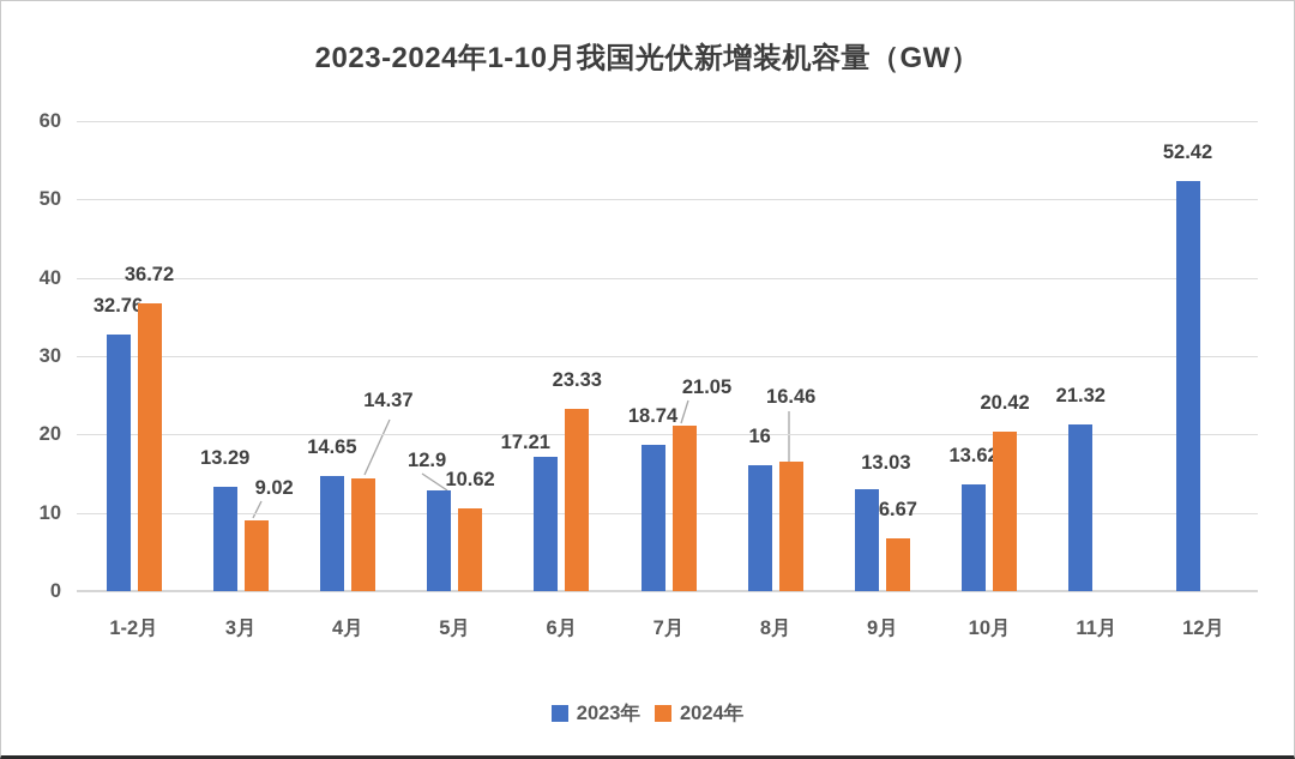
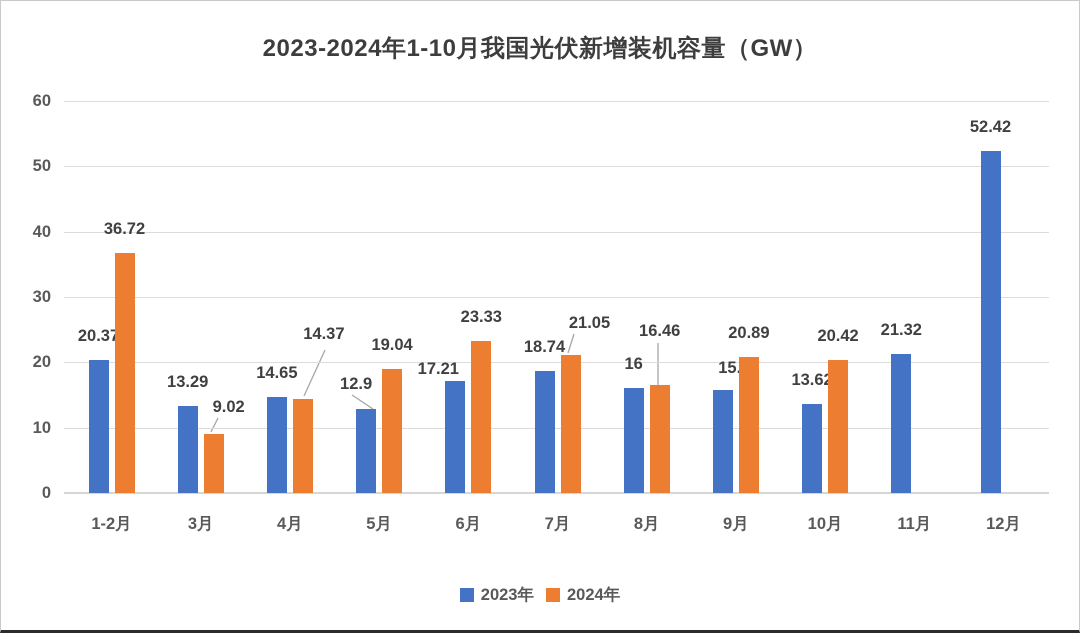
2023年/1-2月: 32.76 -> 20.37
2024年/5月: 10.62 -> 19.04
2023年/9月: 13.03 -> 15.78
2024年/9月: 6.67 -> 20.89
